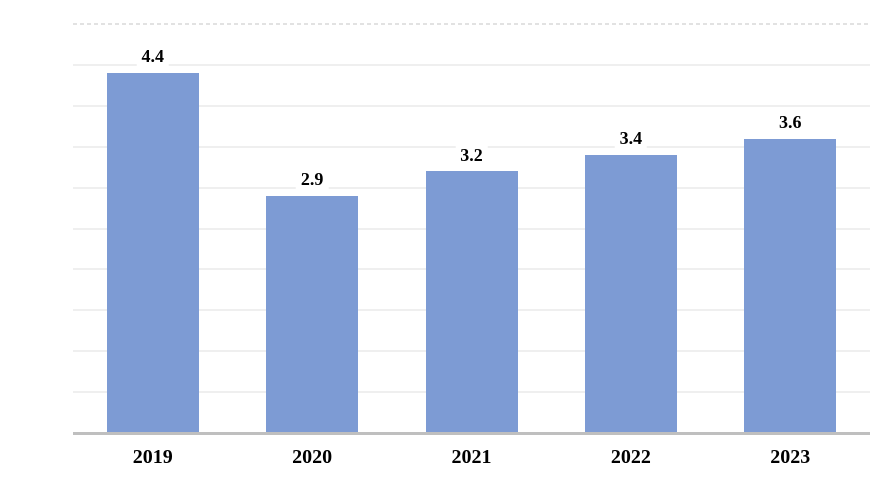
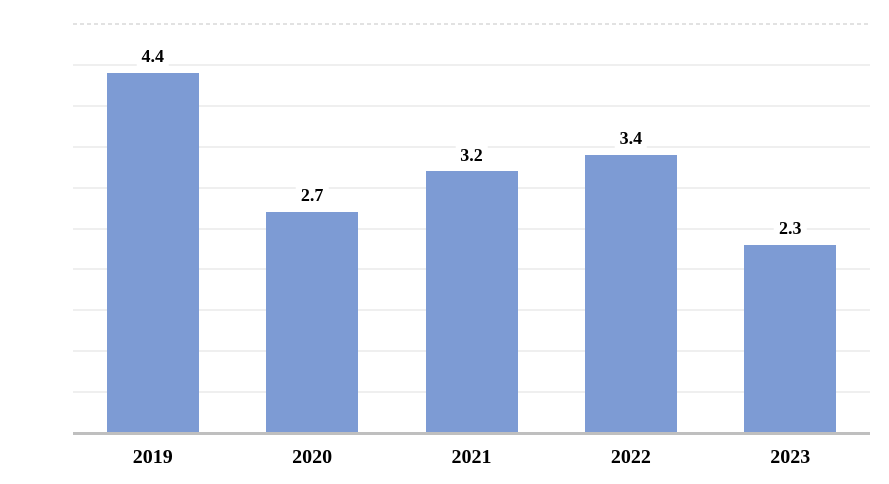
2020: 2.9 -> 2.7
2023: 3.6 -> 2.3
